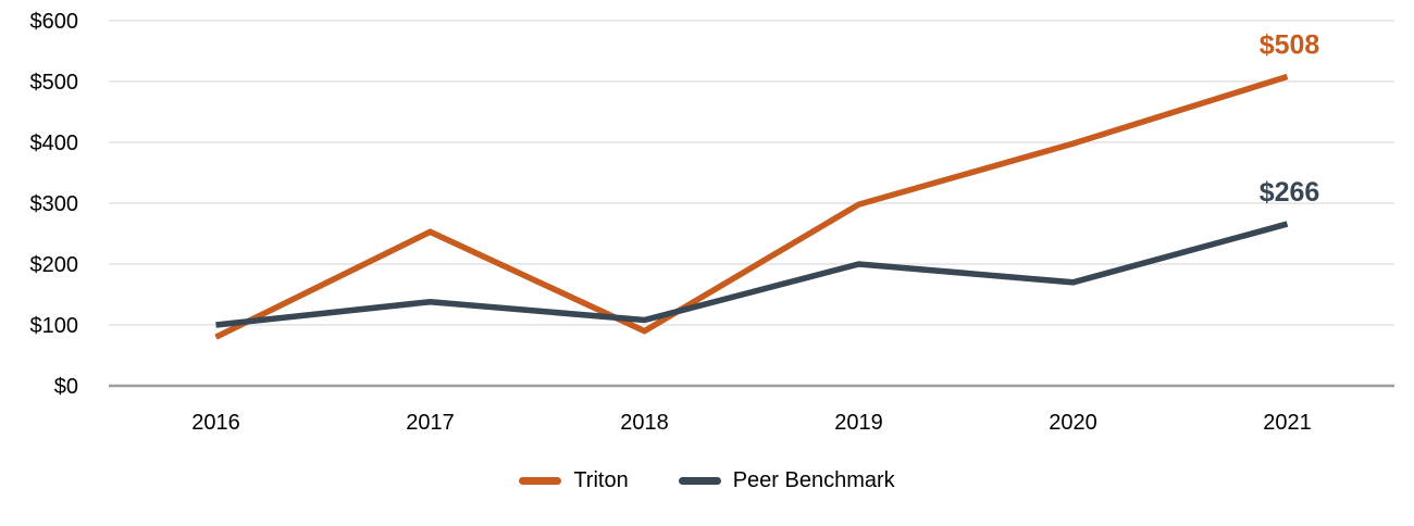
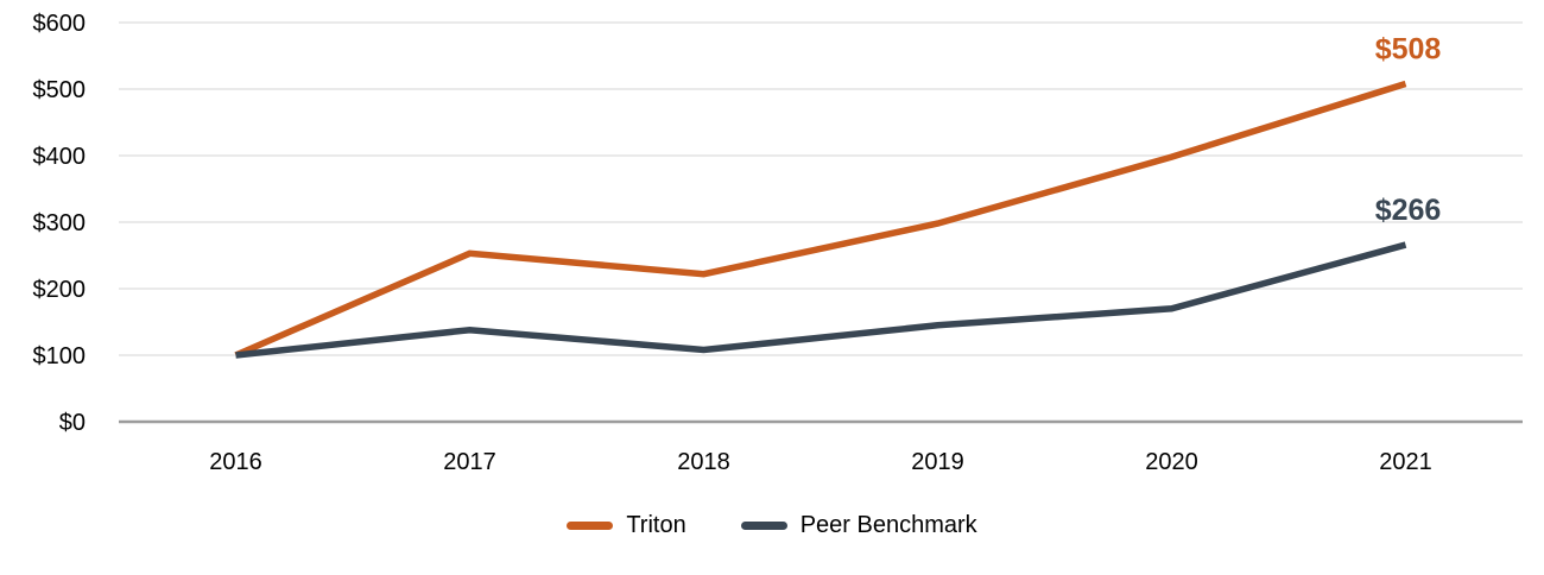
Triton/2016: $80 -> $100
Triton/2018: $90 -> $220
Peer Benchmark/2019: $200 -> $140
